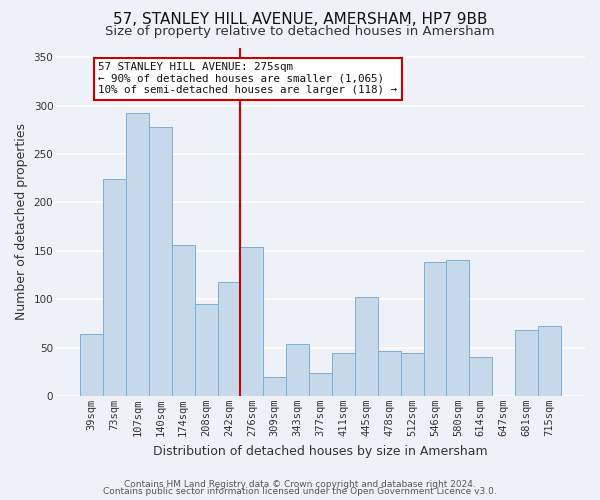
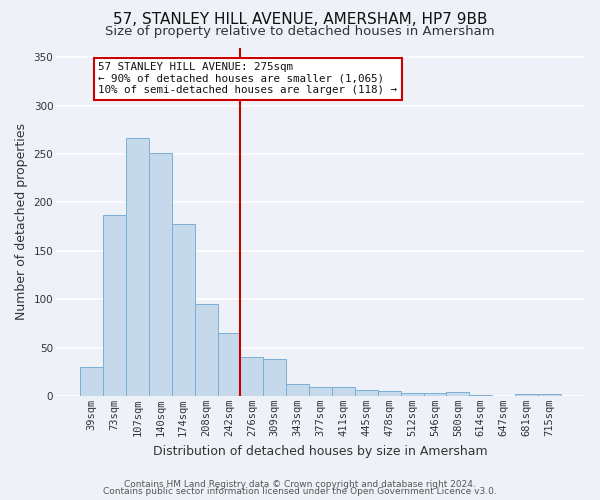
39sqm: 64 -> 30
73sqm: 224 -> 187
107sqm: 292 -> 267
140sqm: 278 -> 251
174sqm: 156 -> 178
242sqm: 118 -> 65
276sqm: 154 -> 40
309sqm: 20 -> 38
343sqm: 54 -> 12
377sqm: 24 -> 9
411sqm: 44 -> 9
445sqm: 102 -> 6
478sqm: 46 -> 5
512sqm: 44 -> 3
546sqm: 138 -> 3
580sqm: 140 -> 4
614sqm: 40 -> 1
681sqm: 68 -> 2
715sqm: 72 -> 2
